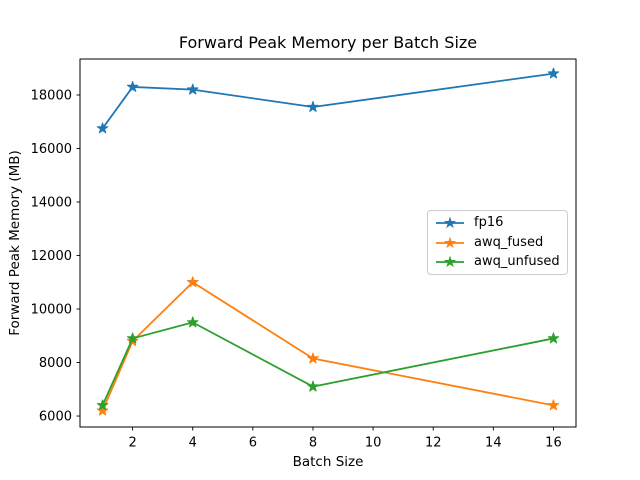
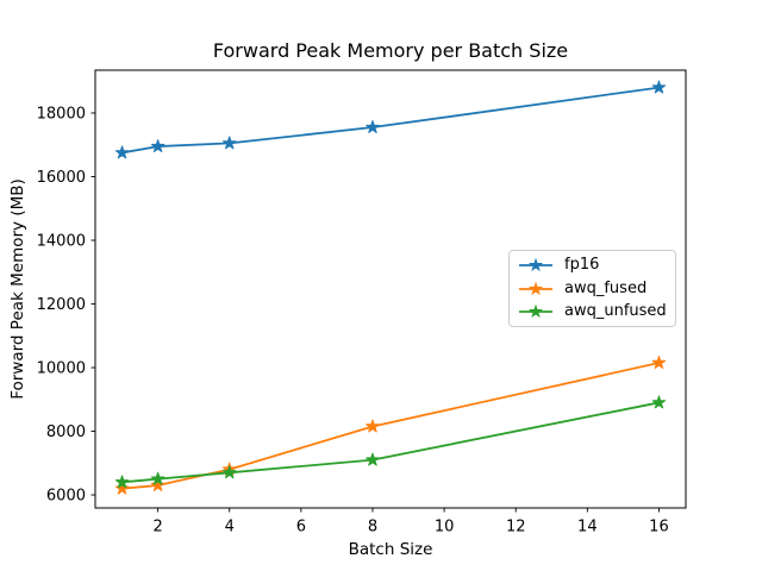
fp16/2: 18300 -> 17000
awq_fused/2: 8800 -> 6300
awq_unfused/2: 8900 -> 6500
fp16/4: 18200 -> 17000
awq_fused/4: 11000 -> 6800
awq_unfused/4: 9500 -> 6700
awq_fused/16: 6400 -> 10200
